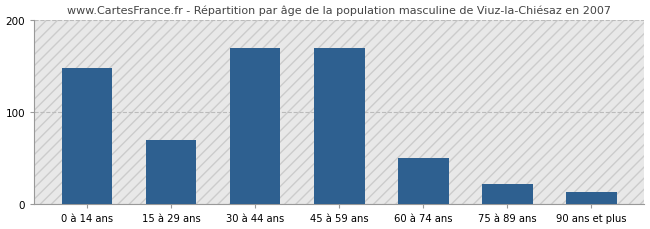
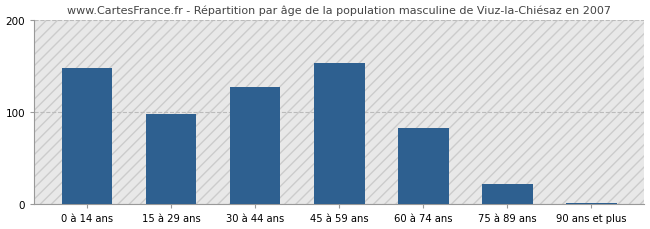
15 à 29 ans: 70 -> 98
30 à 44 ans: 170 -> 127
45 à 59 ans: 170 -> 153
60 à 74 ans: 50 -> 83
90 ans et plus: 14 -> 2
